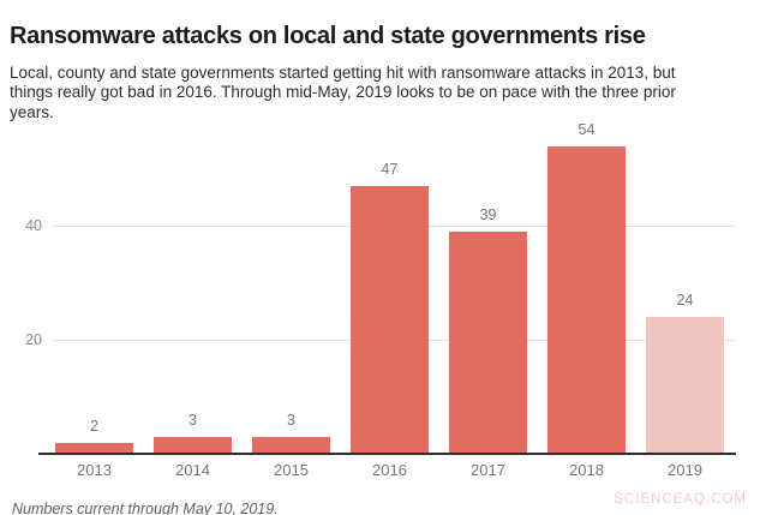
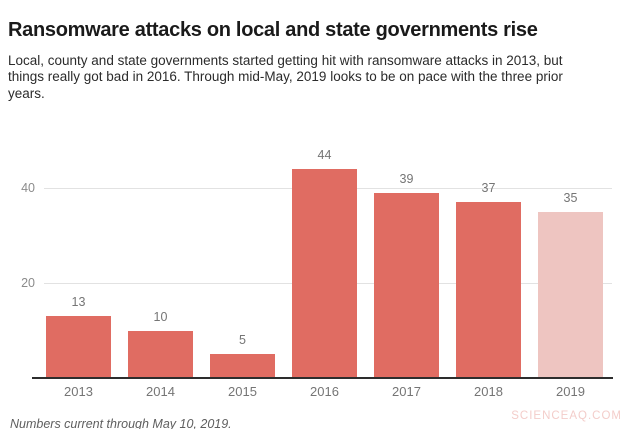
2013: 2 -> 13
2014: 3 -> 10
2015: 3 -> 5
2016: 47 -> 44
2018: 54 -> 37
2019: 24 -> 35
